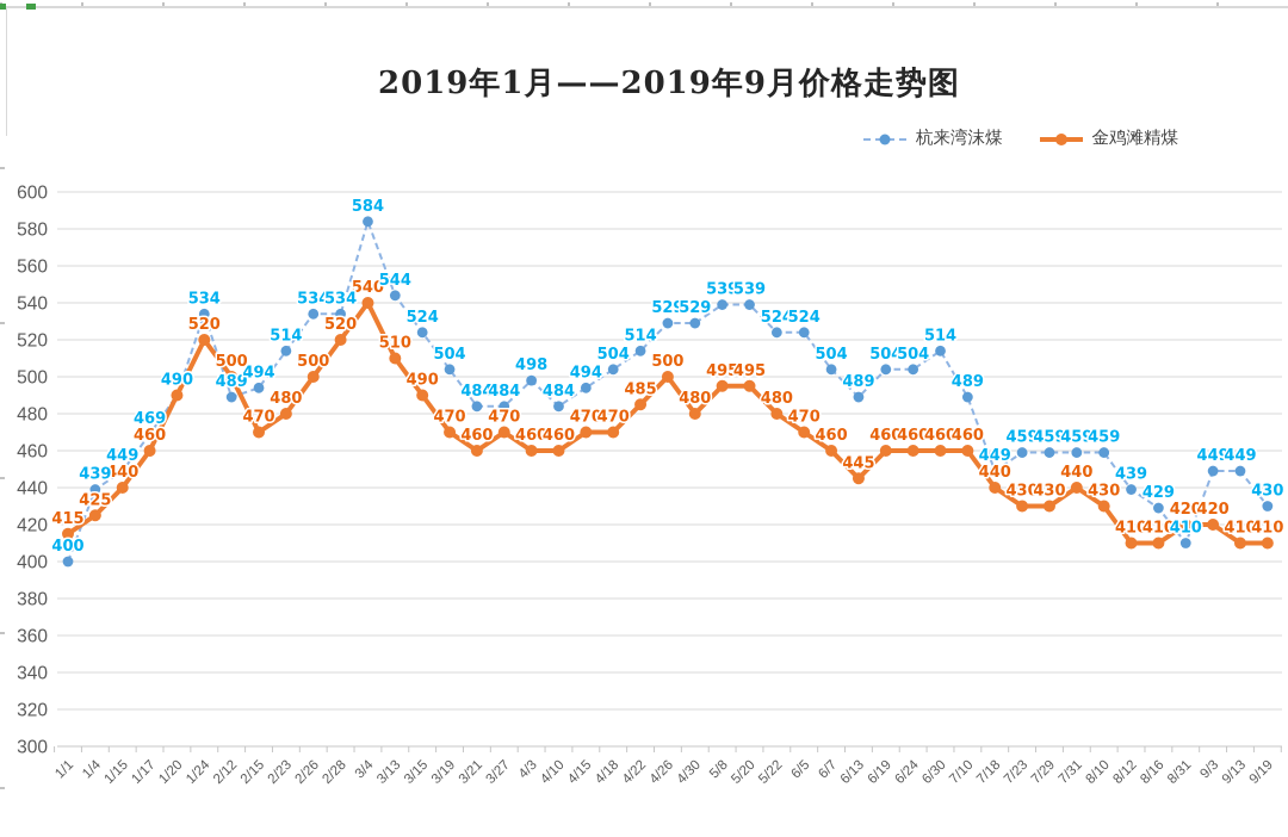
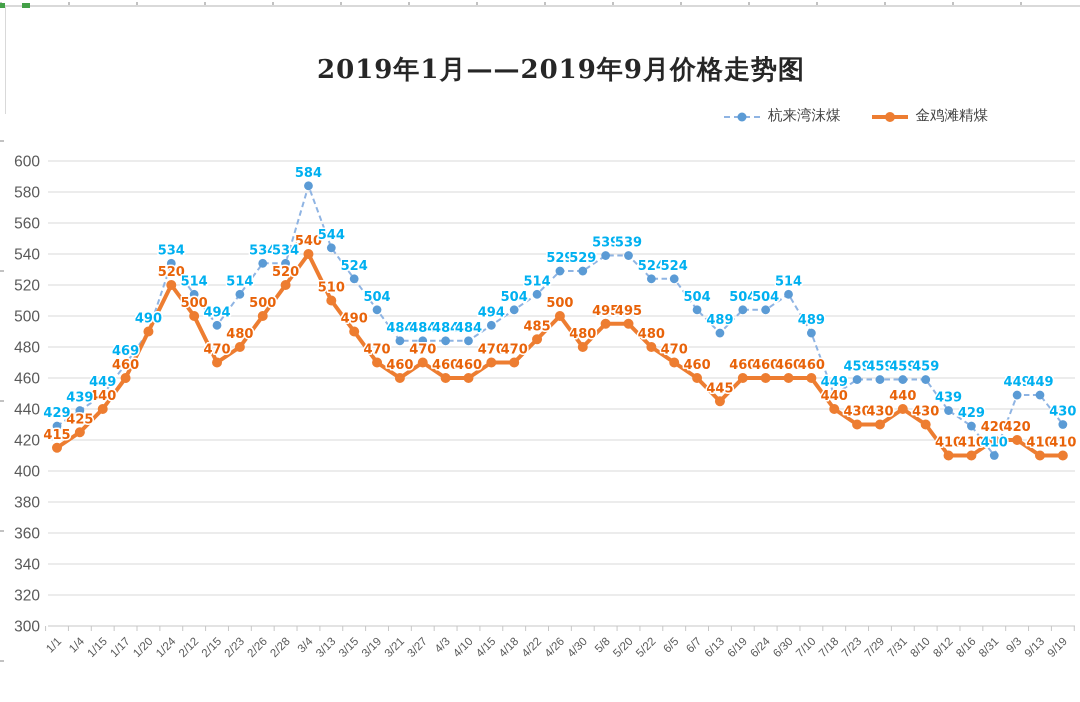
杭来湾沫煤/1/1: 400 -> 429
杭来湾沫煤/2/12: 489 -> 514
杭来湾沫煤/4/3: 498 -> 484
